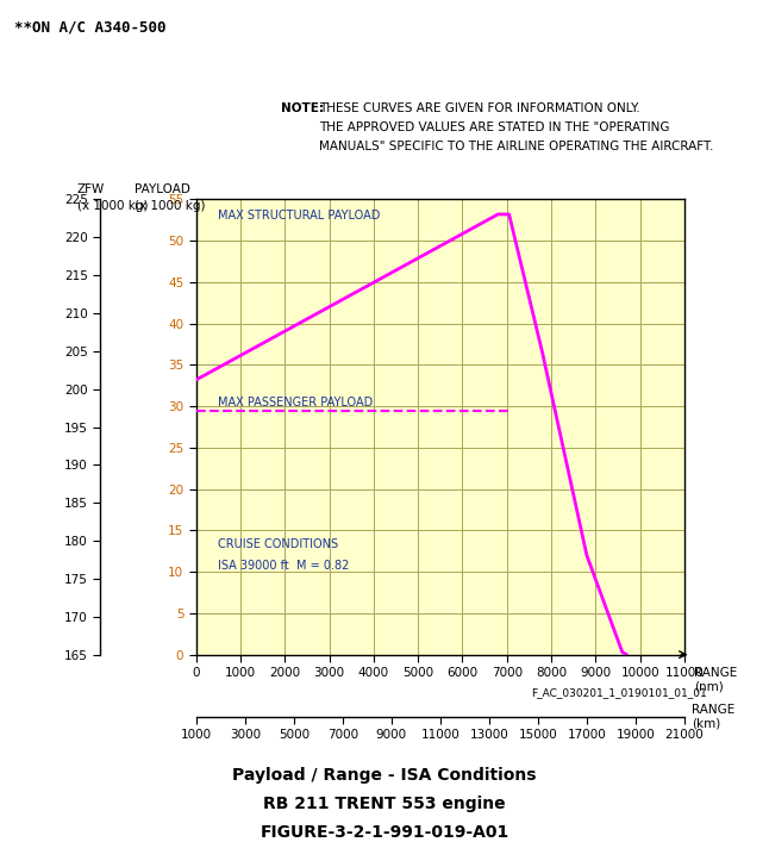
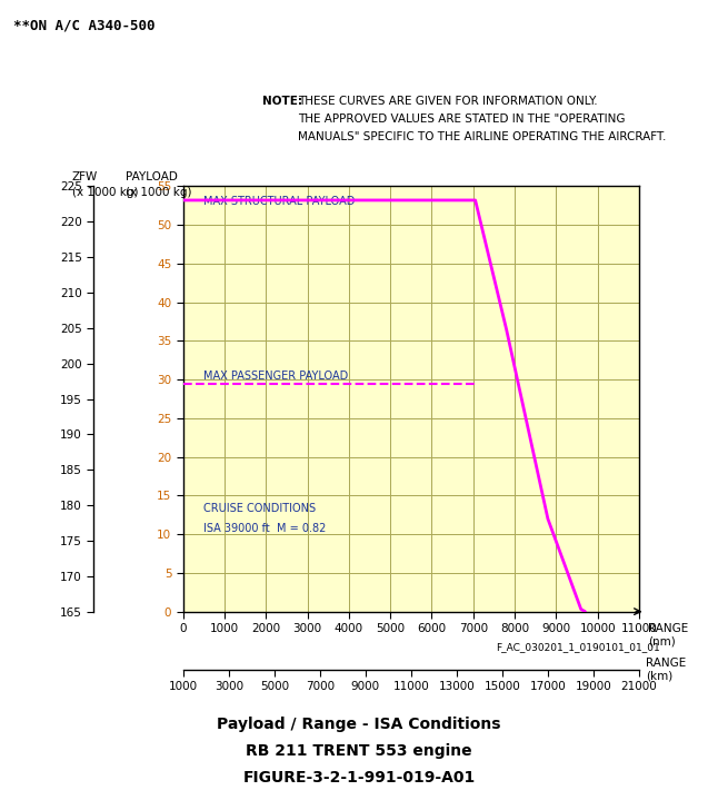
0: 33.2 -> 53.2
